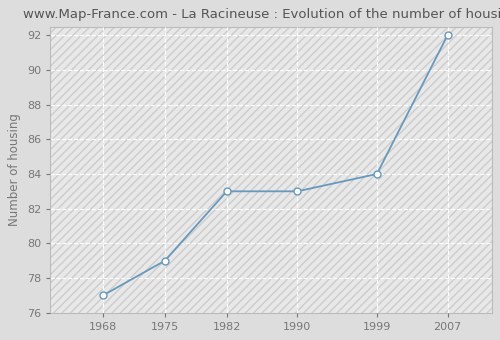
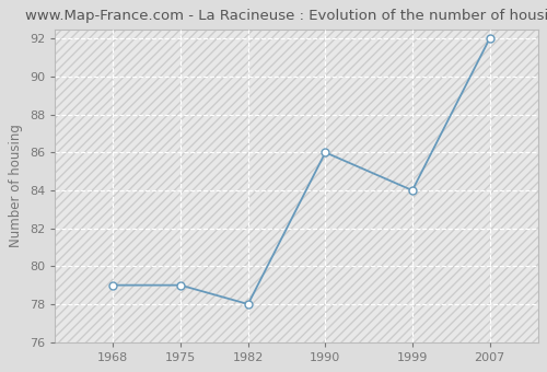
1968: 77 -> 79
1982: 83 -> 78
1990: 83 -> 86
